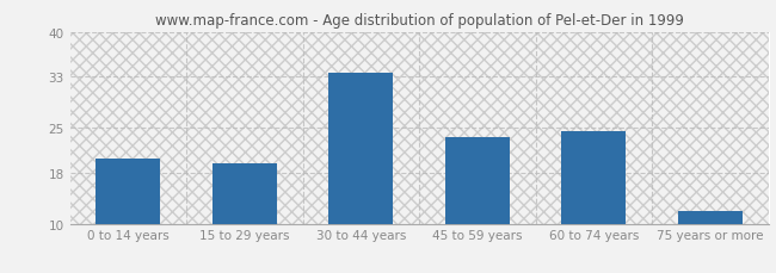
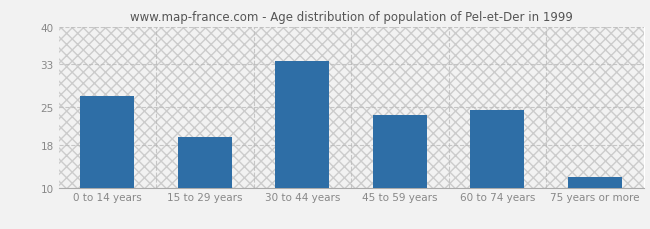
0 to 14 years: 20.2 -> 27.0
